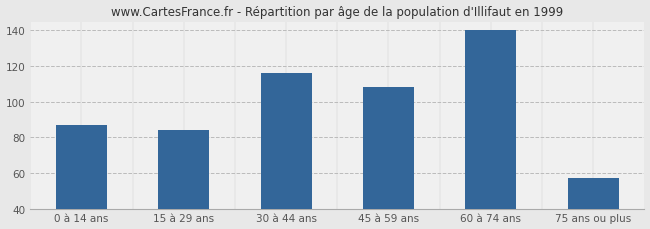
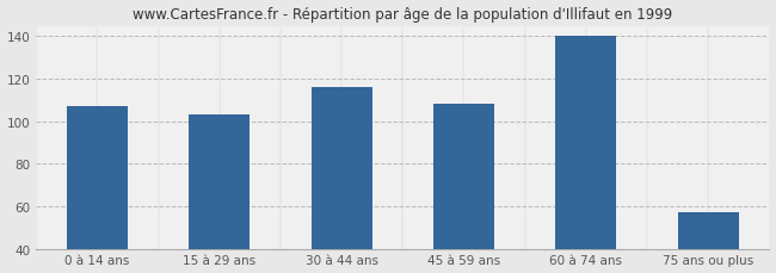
0 à 14 ans: 87 -> 107
15 à 29 ans: 84 -> 103
